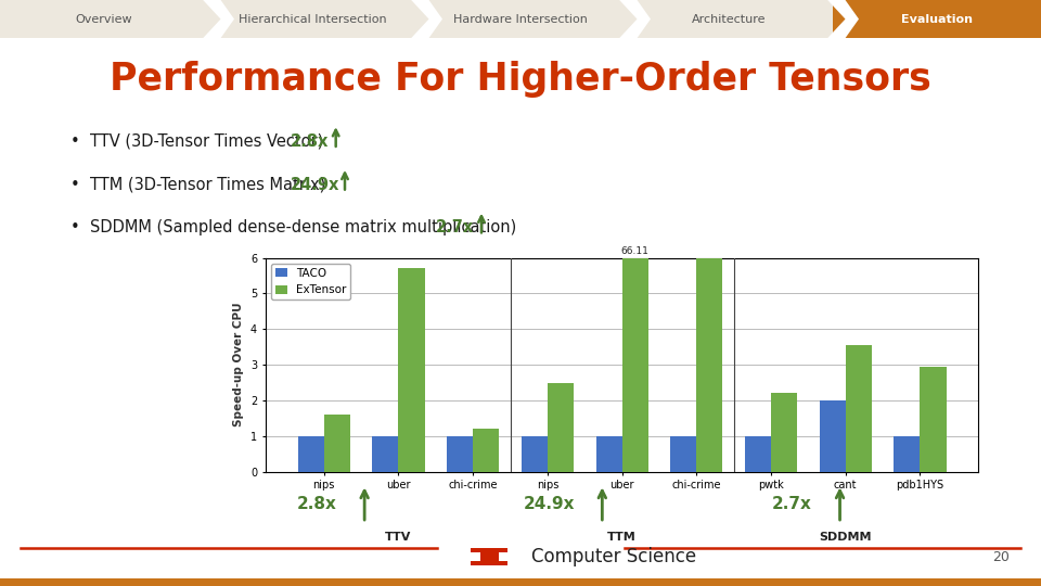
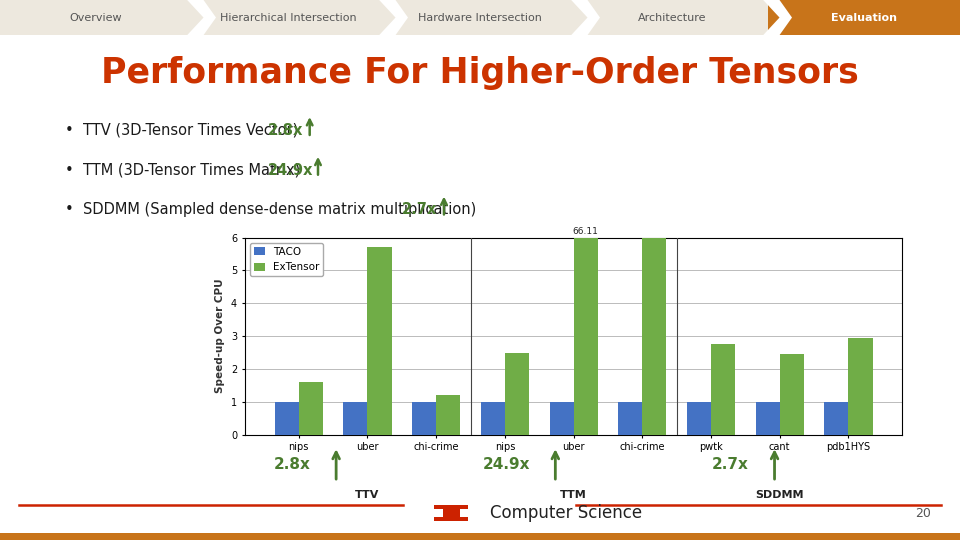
ExTensor/pwtk: 2.20 -> 2.75
TACO/cant: 2 -> 1
ExTensor/cant: 3.55 -> 2.45
